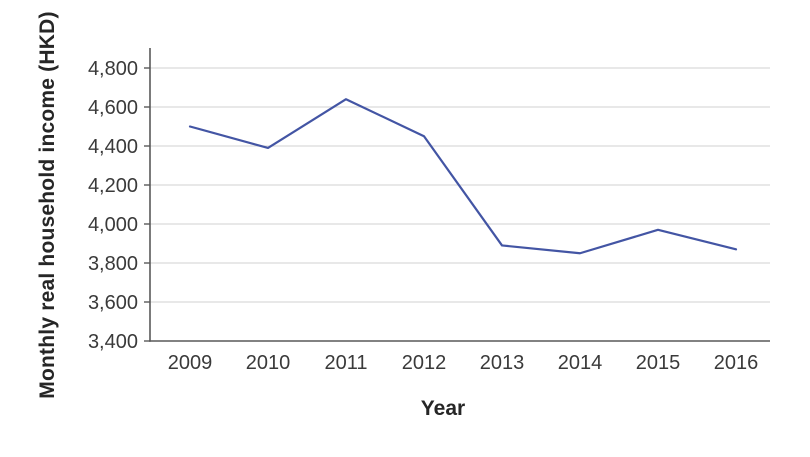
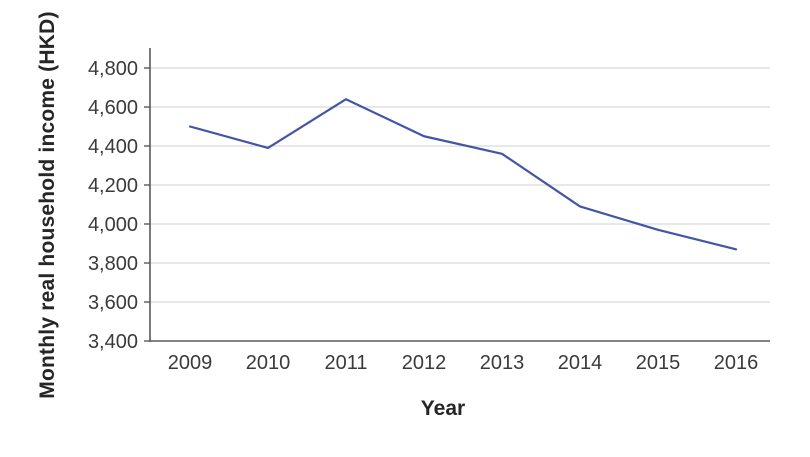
2013: 3890 -> 4360
2014: 3850 -> 4090
